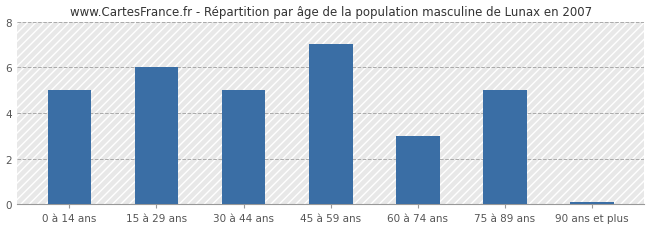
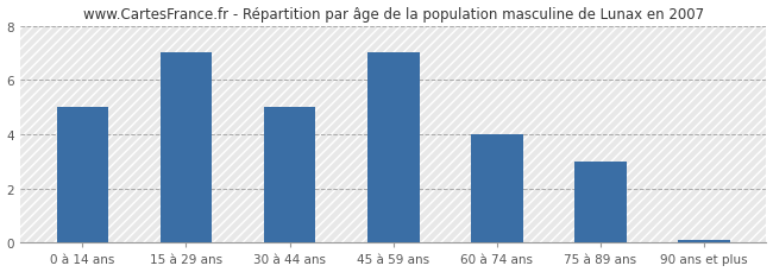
15 à 29 ans: 6.0 -> 7.0
60 à 74 ans: 3.0 -> 4.0
75 à 89 ans: 5.0 -> 3.0
